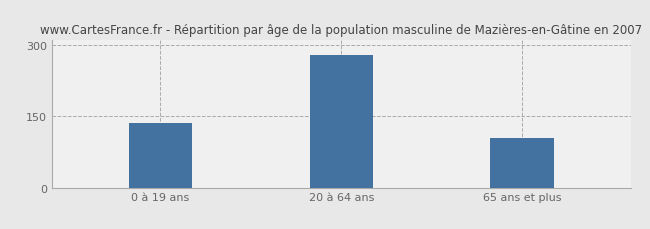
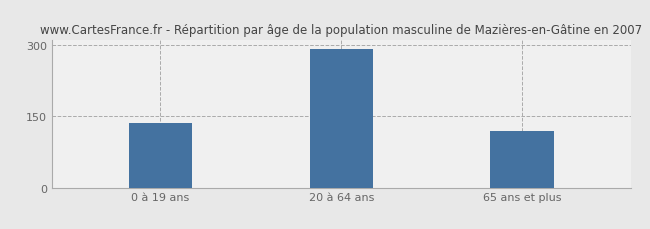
20 à 64 ans: 280 -> 292
65 ans et plus: 105 -> 120
